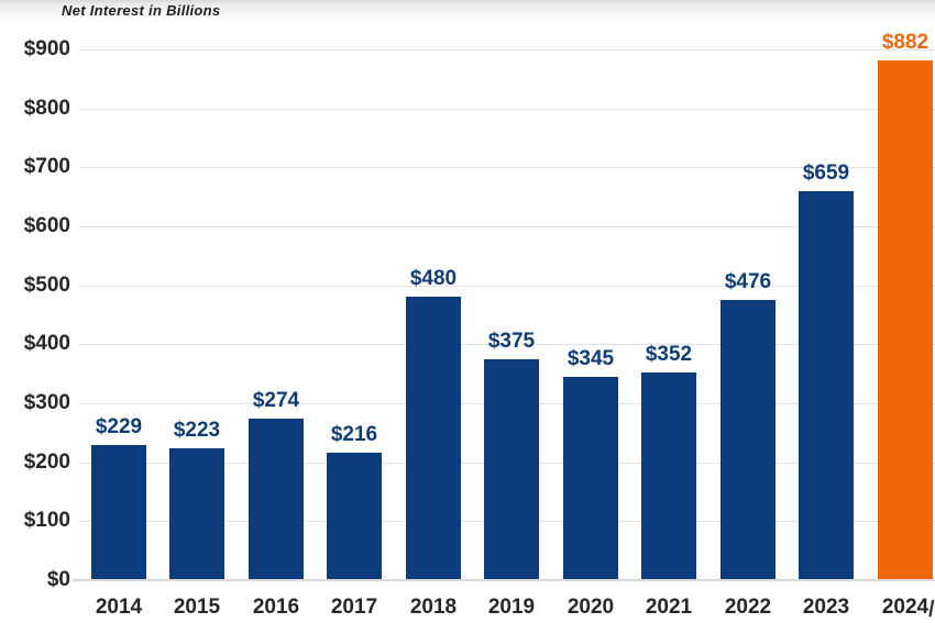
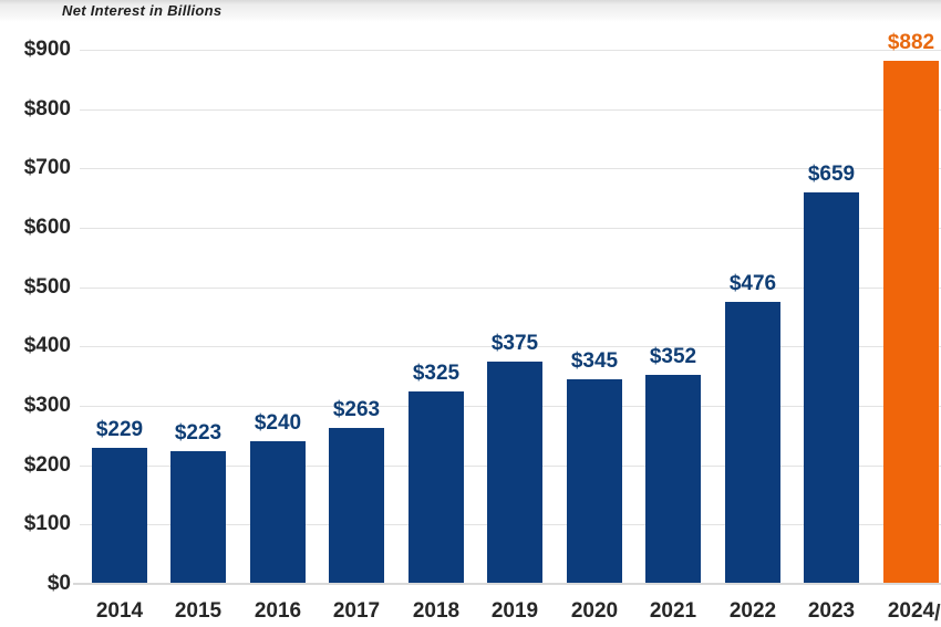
2016: $274 -> $240
2017: $216 -> $263
2018: $480 -> $325
